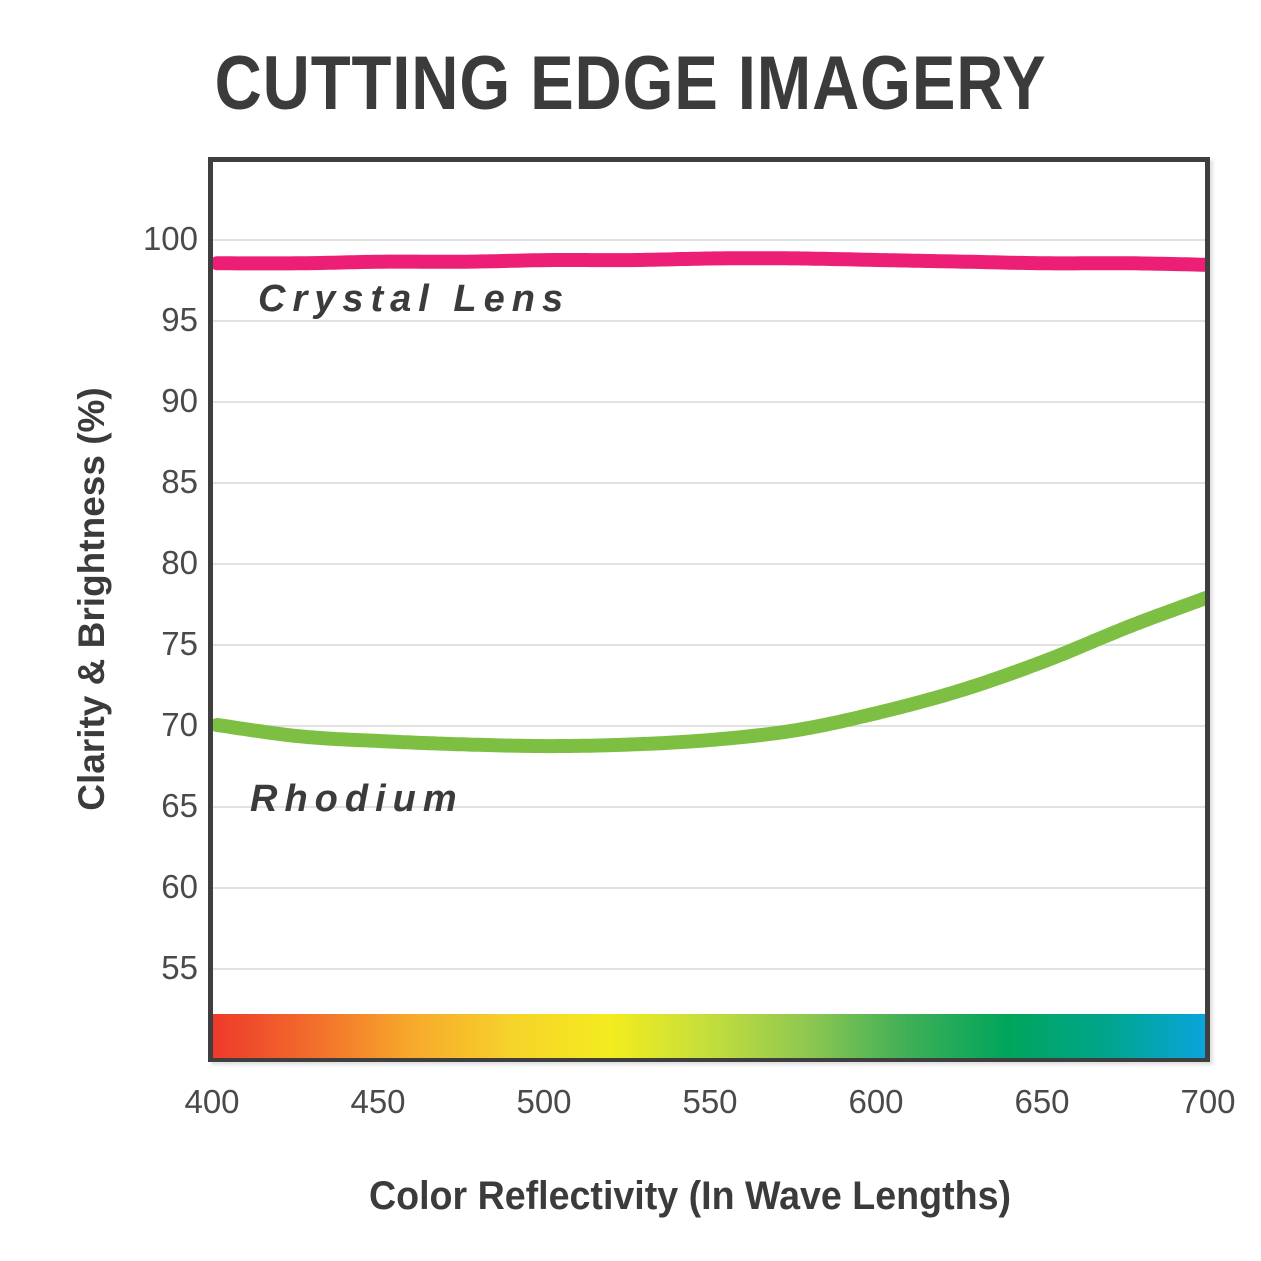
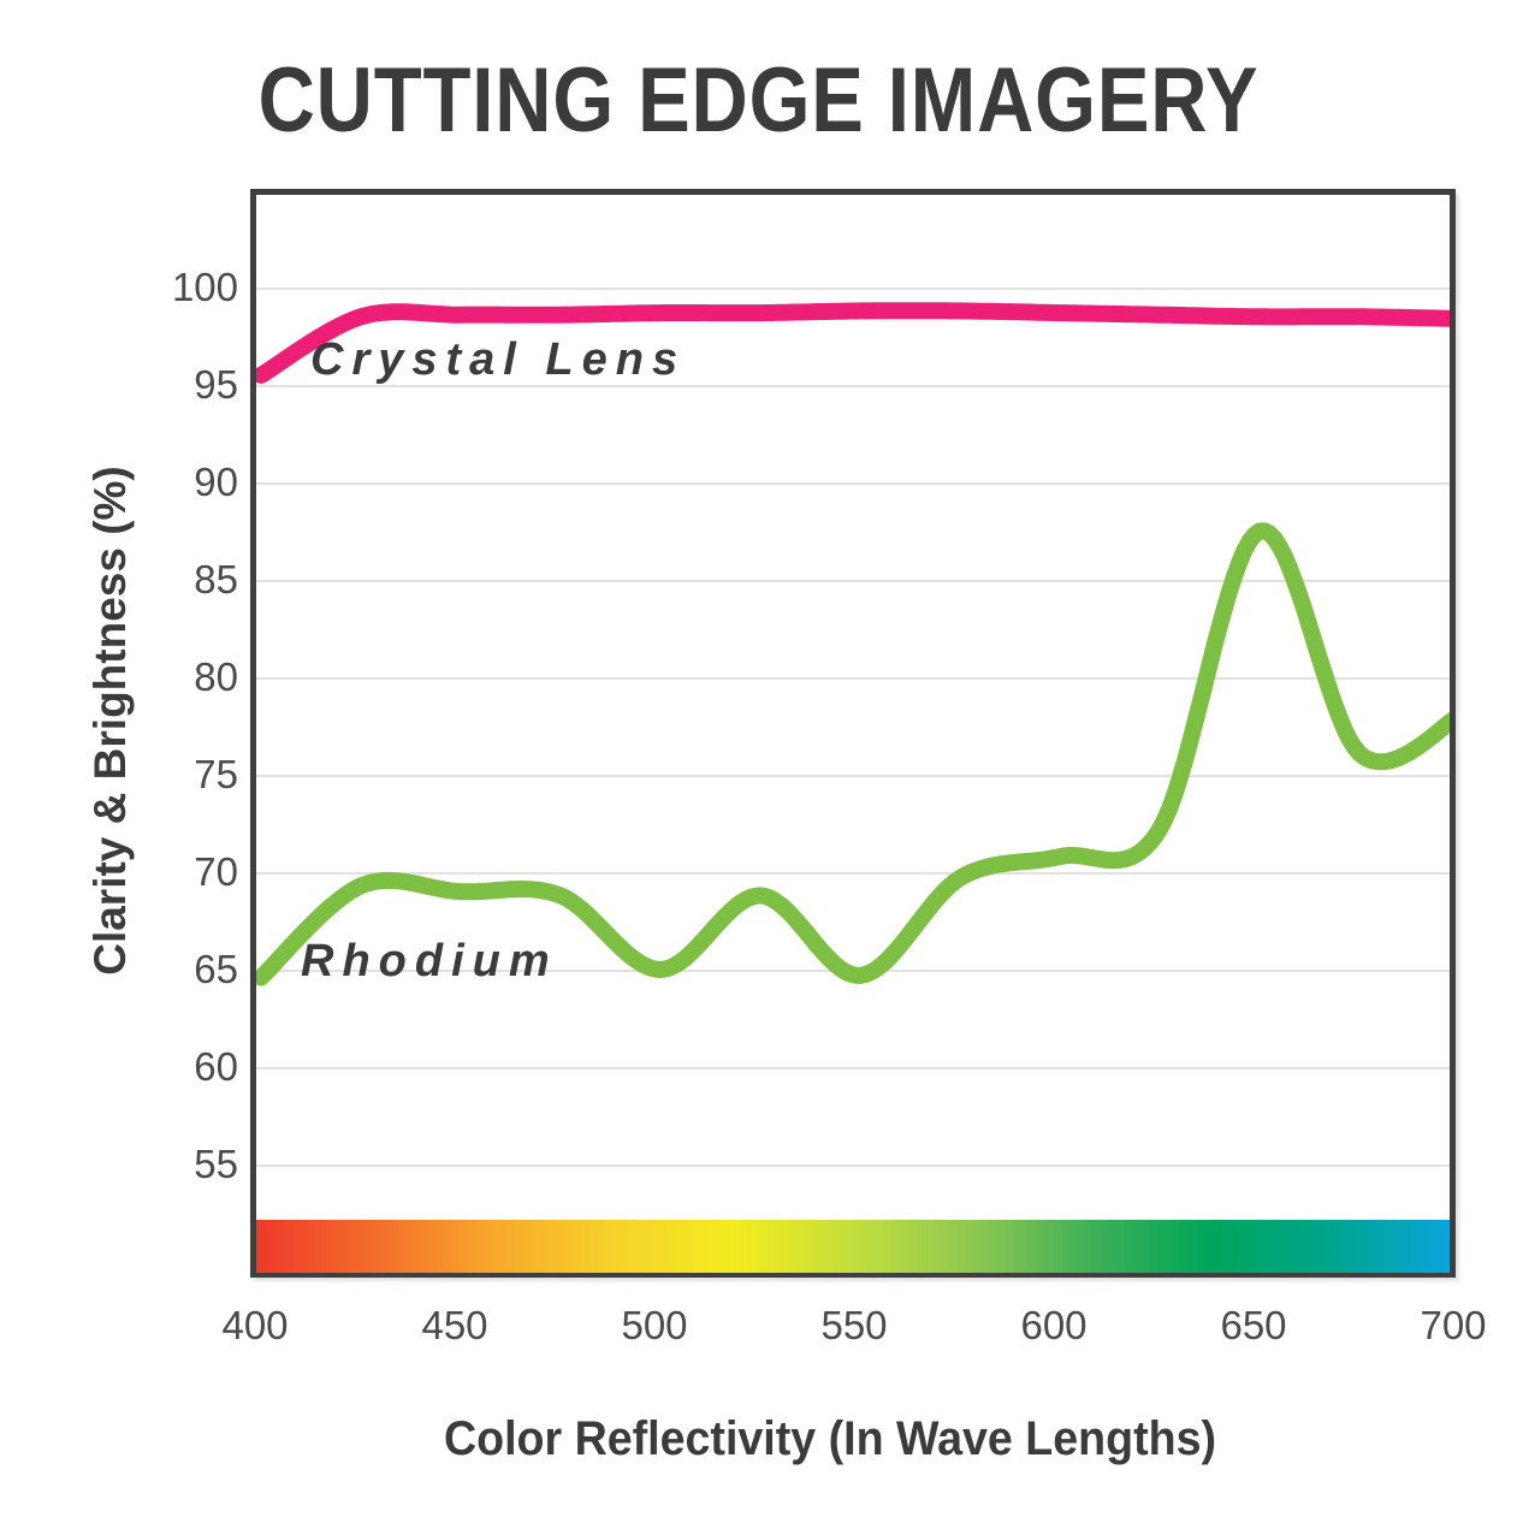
Crystal Lens/400: 98.5 -> 95.5
Rhodium/400: 70.0 -> 64.6
Rhodium/500: 68.7 -> 65.0
Rhodium/550: 69.1 -> 64.7
Rhodium/650: 74.0 -> 87.5
